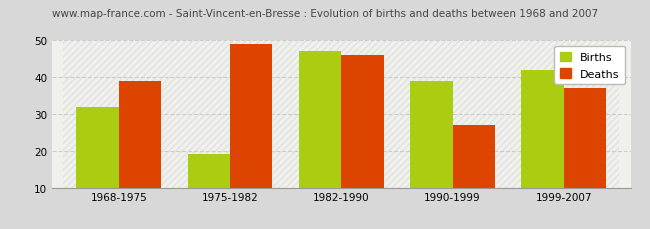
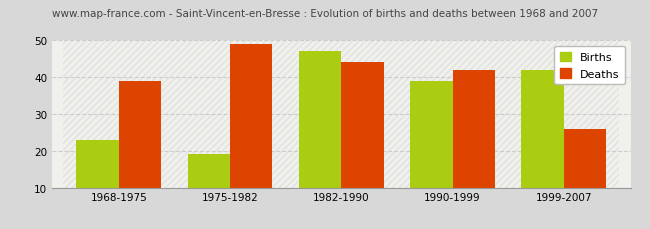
Births/1968-1975: 32 -> 23
Deaths/1982-1990: 46 -> 44
Deaths/1990-1999: 27 -> 42
Deaths/1999-2007: 37 -> 26
